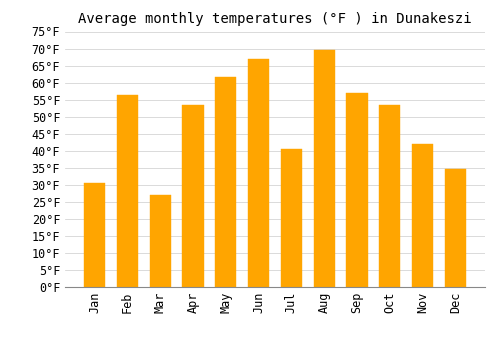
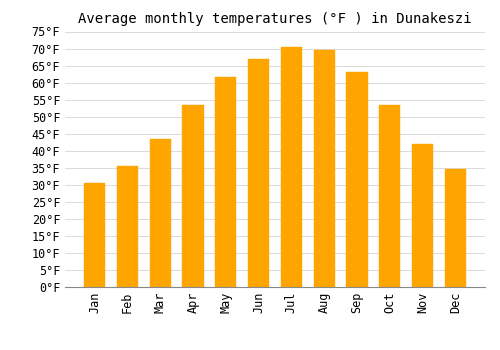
Feb: 56.5°F -> 35.5°F
Mar: 27.0°F -> 43.5°F
Jul: 40.5°F -> 70.5°F
Sep: 57.0°F -> 63.0°F
